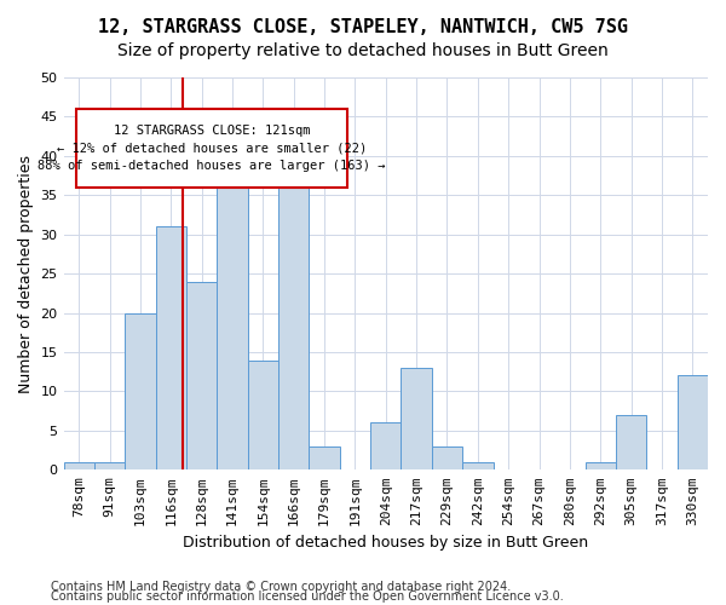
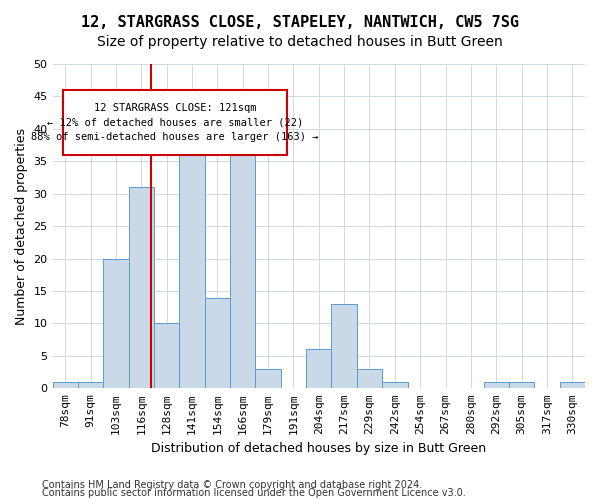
128sqm: 24 -> 10
305sqm: 7 -> 1
330sqm: 12 -> 1
